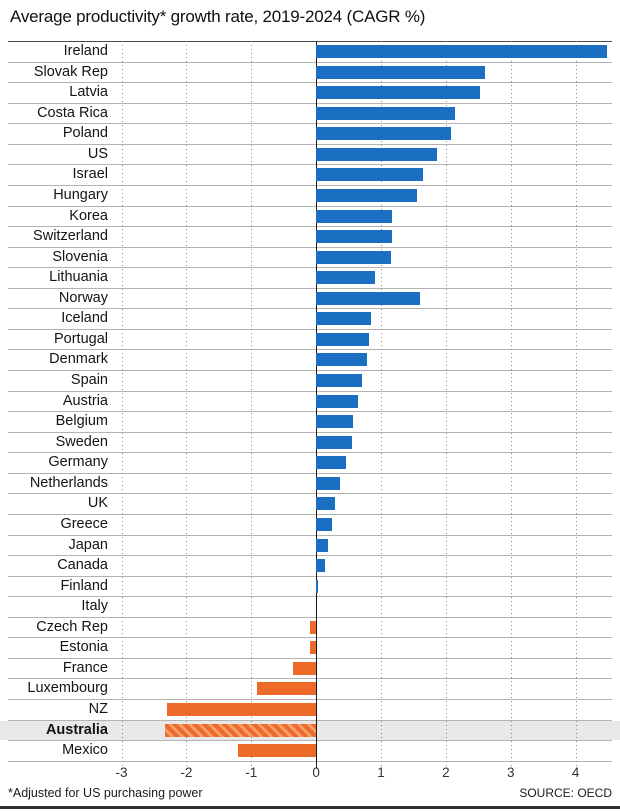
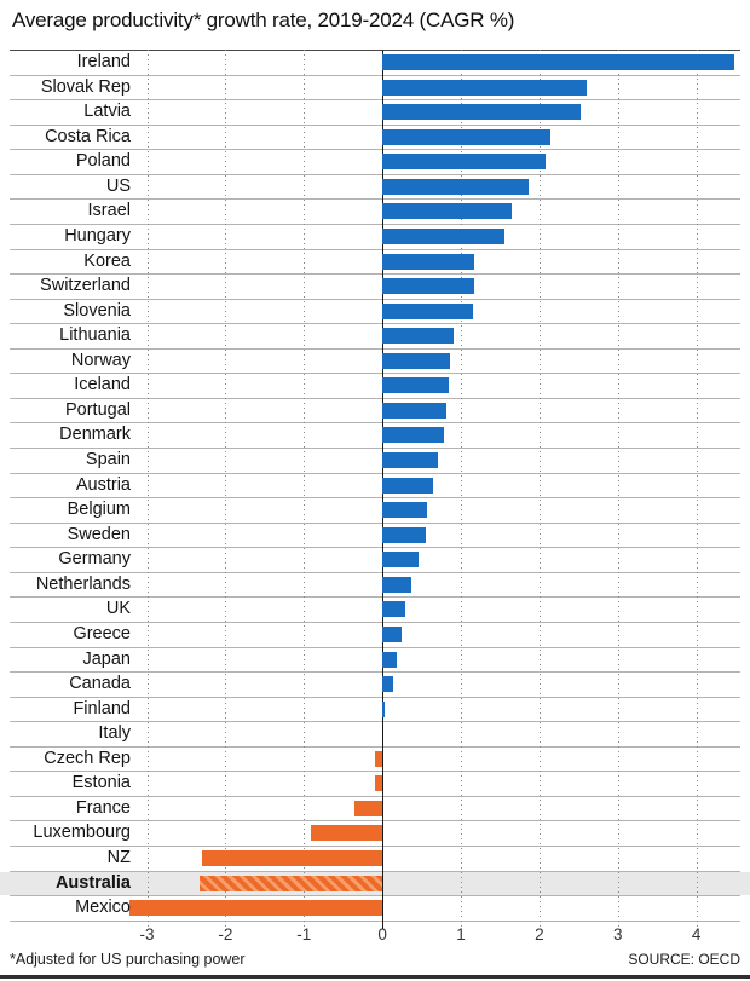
Norway: 1.6 -> 0.9
Mexico: -1.2 -> -3.2
